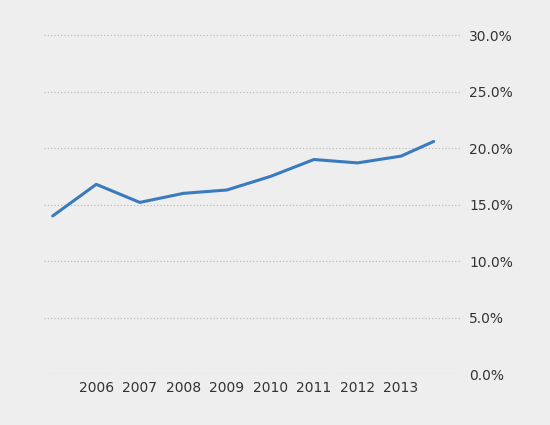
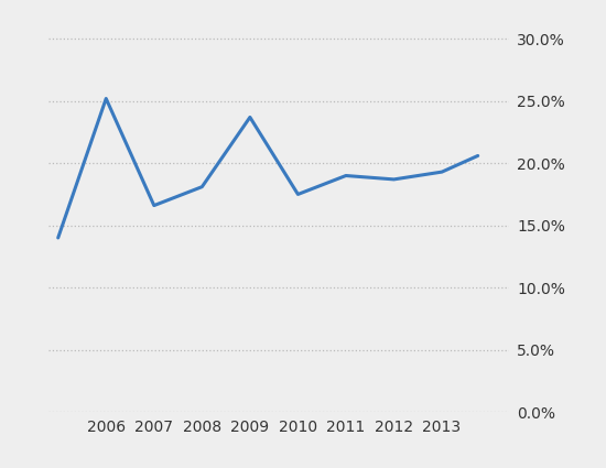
2006: 16.8% -> 25.2%
2007: 15.2% -> 16.6%
2008: 16.0% -> 18.1%
2009: 16.3% -> 23.7%
